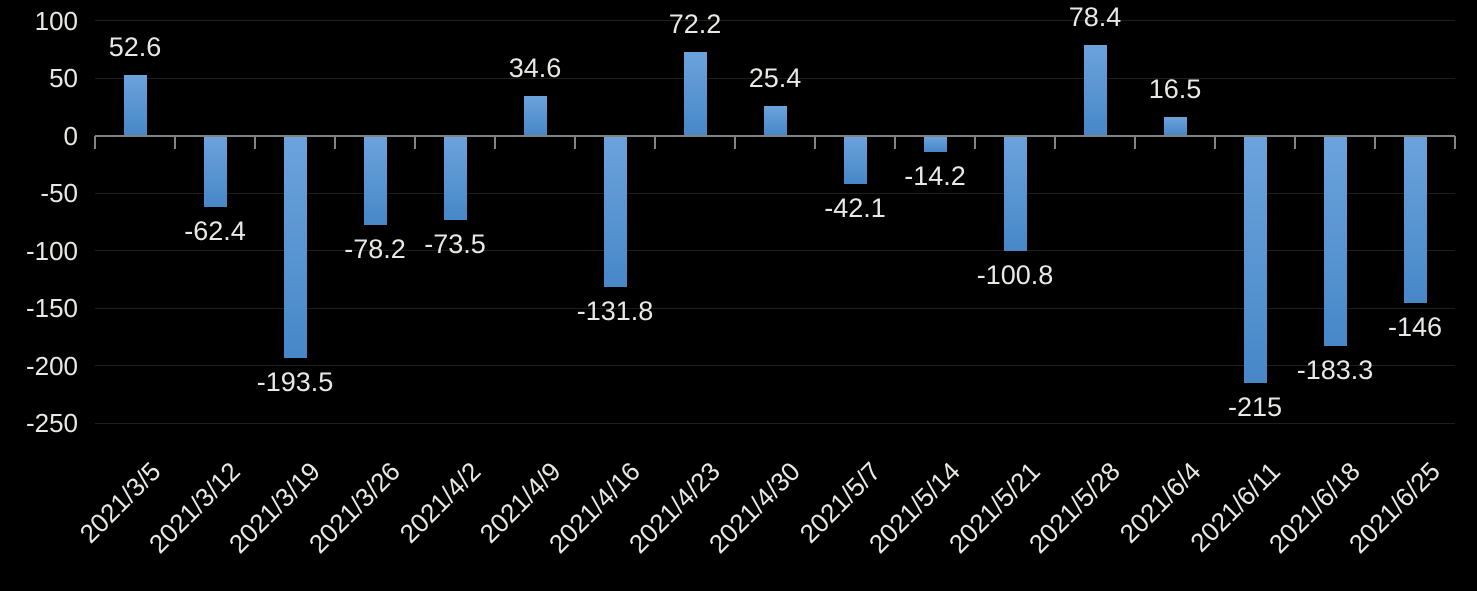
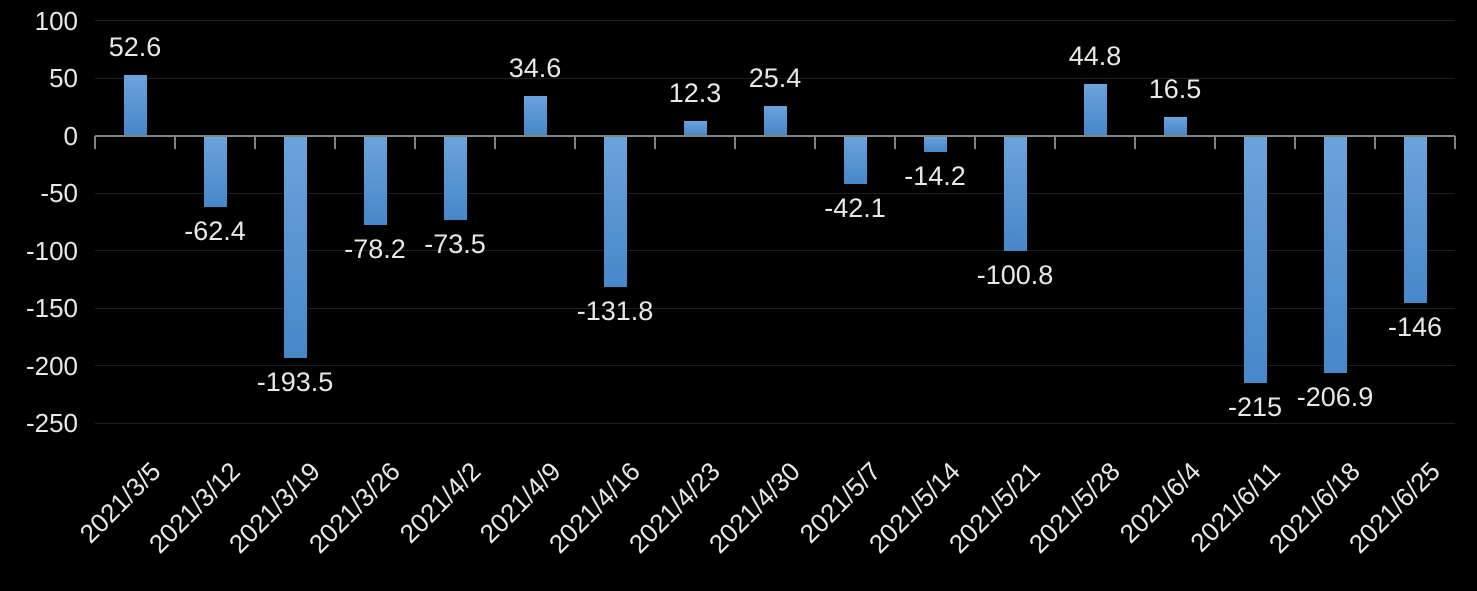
2021/4/23: 72.2 -> 12.3
2021/5/28: 78.4 -> 44.8
2021/6/18: -183.3 -> -206.9
